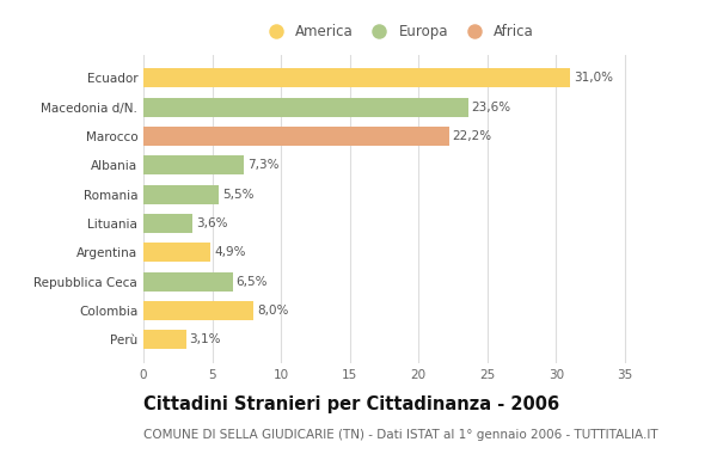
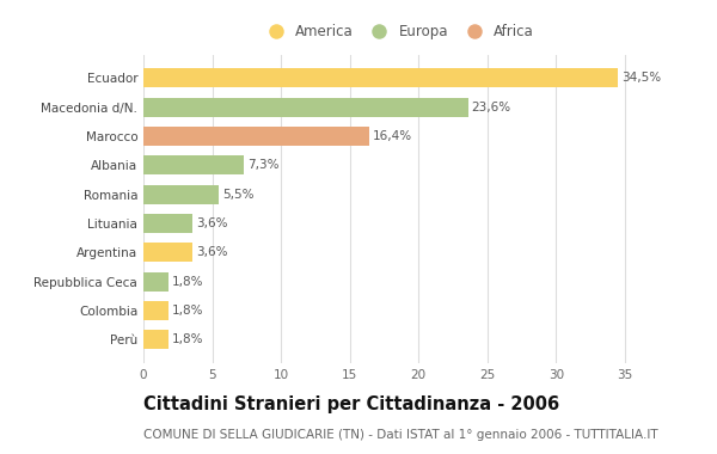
Ecuador: 31,0% -> 34,5%
Marocco: 22,2% -> 16,4%
Argentina: 4,9% -> 3,6%
Repubblica Ceca: 6,5% -> 1,8%
Colombia: 8,0% -> 1,8%
Perù: 3,1% -> 1,8%
